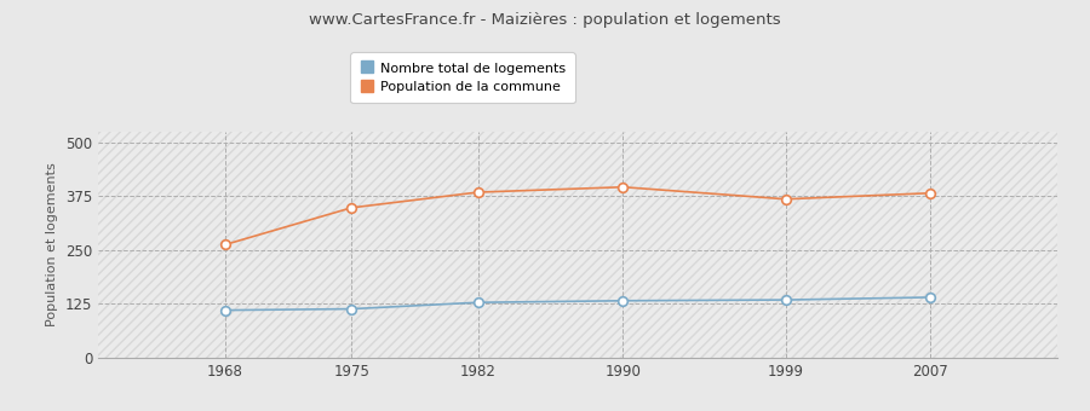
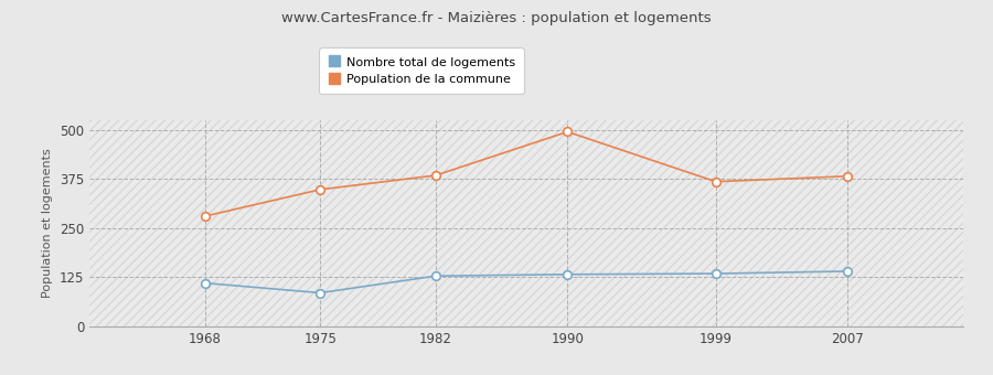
Population de la commune/1968: 262 -> 280
Nombre total de logements/1975: 113 -> 85
Population de la commune/1990: 396 -> 495
